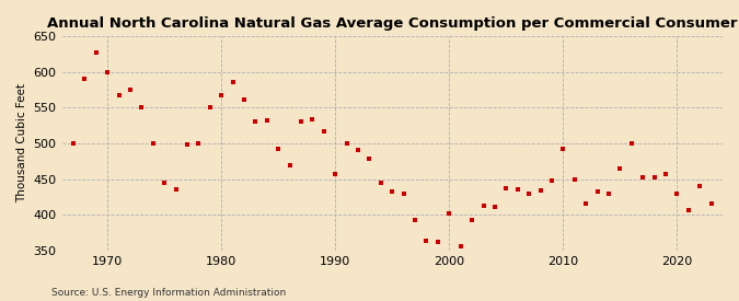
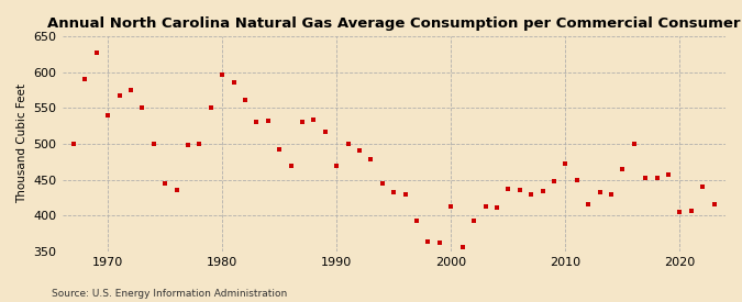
1970: 600 -> 540
1980: 568 -> 596
1990: 457 -> 470
2000: 401 -> 412
2010: 493 -> 472
2020: 429 -> 404
